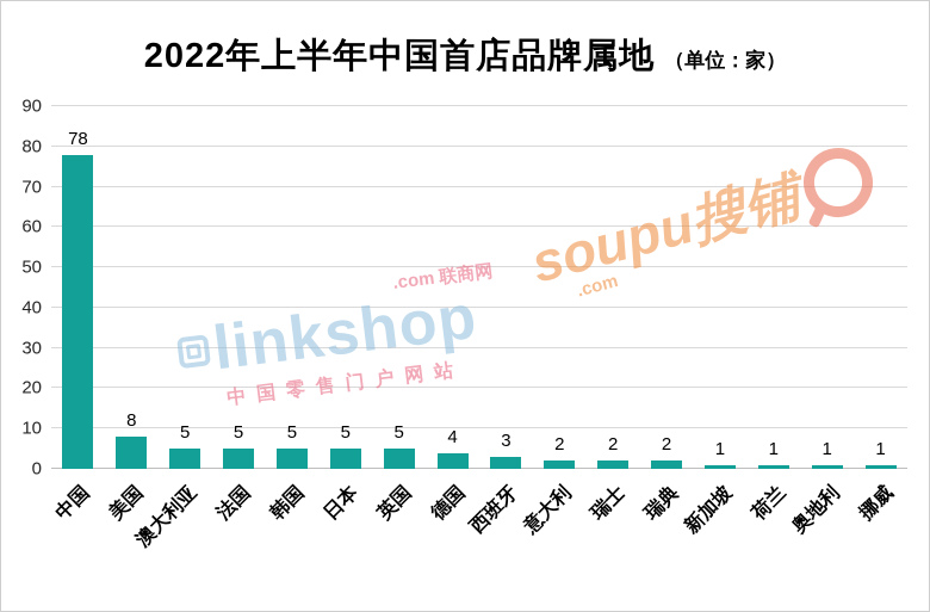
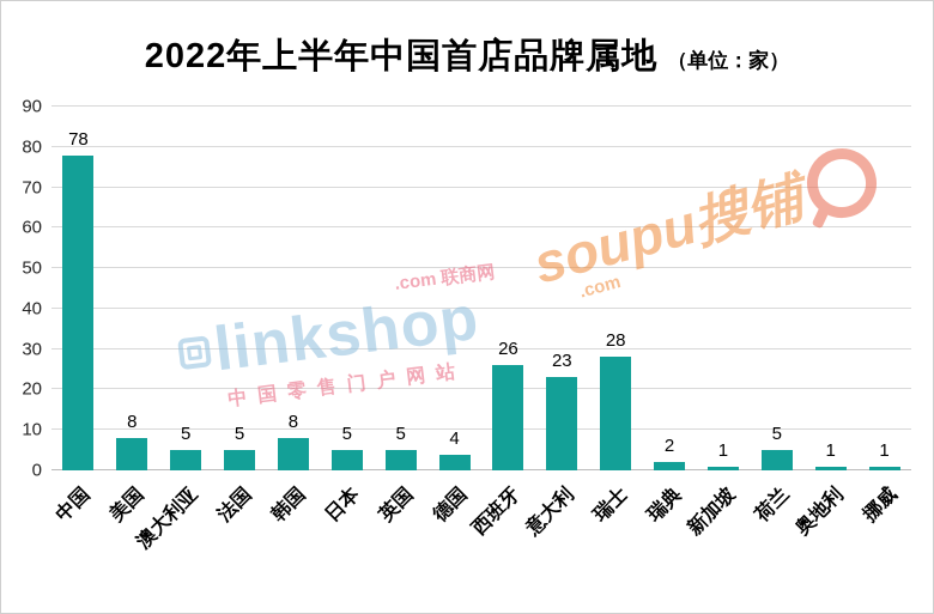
韩国: 5 -> 8
西班牙: 3 -> 26
意大利: 2 -> 23
瑞士: 2 -> 28
荷兰: 1 -> 5
